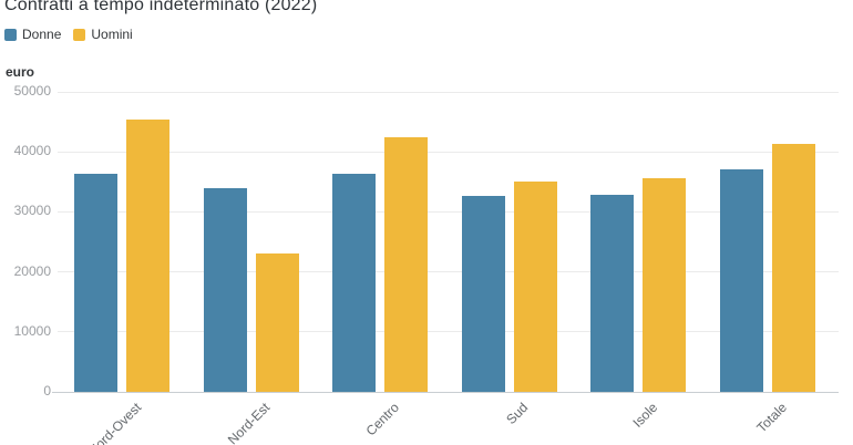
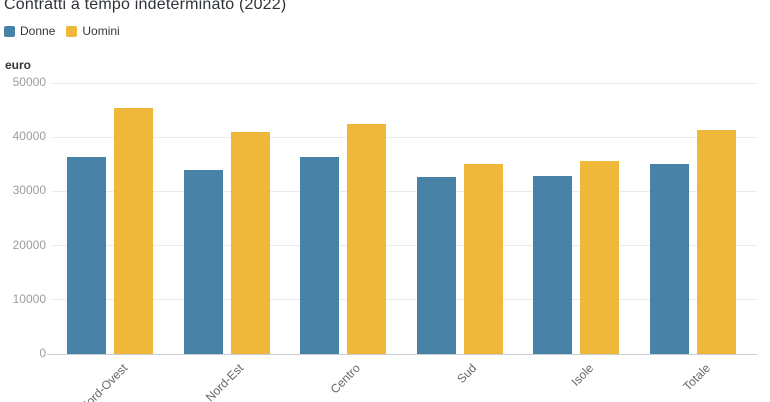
Uomini/Nord-Est: 23000 -> 41000
Donne/Totale: 37000 -> 35000
